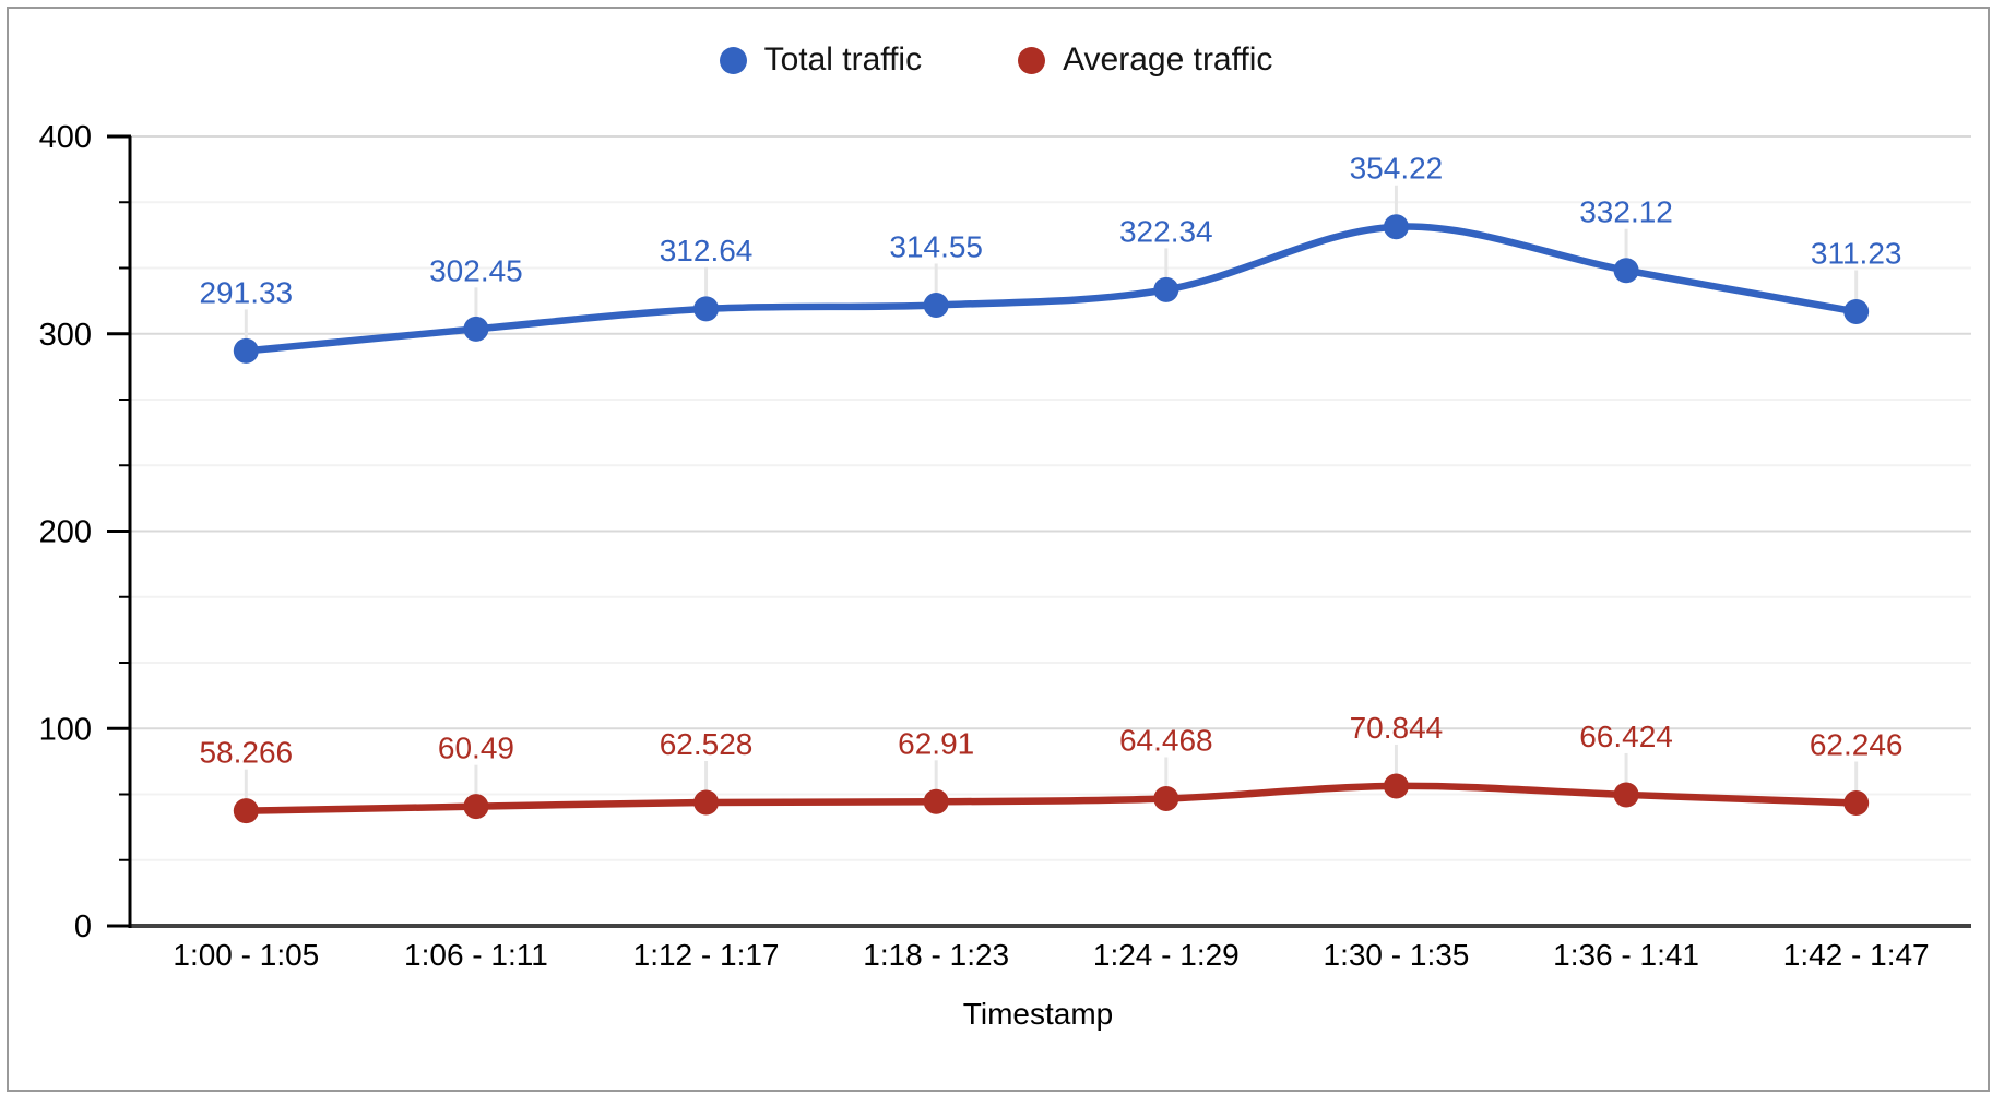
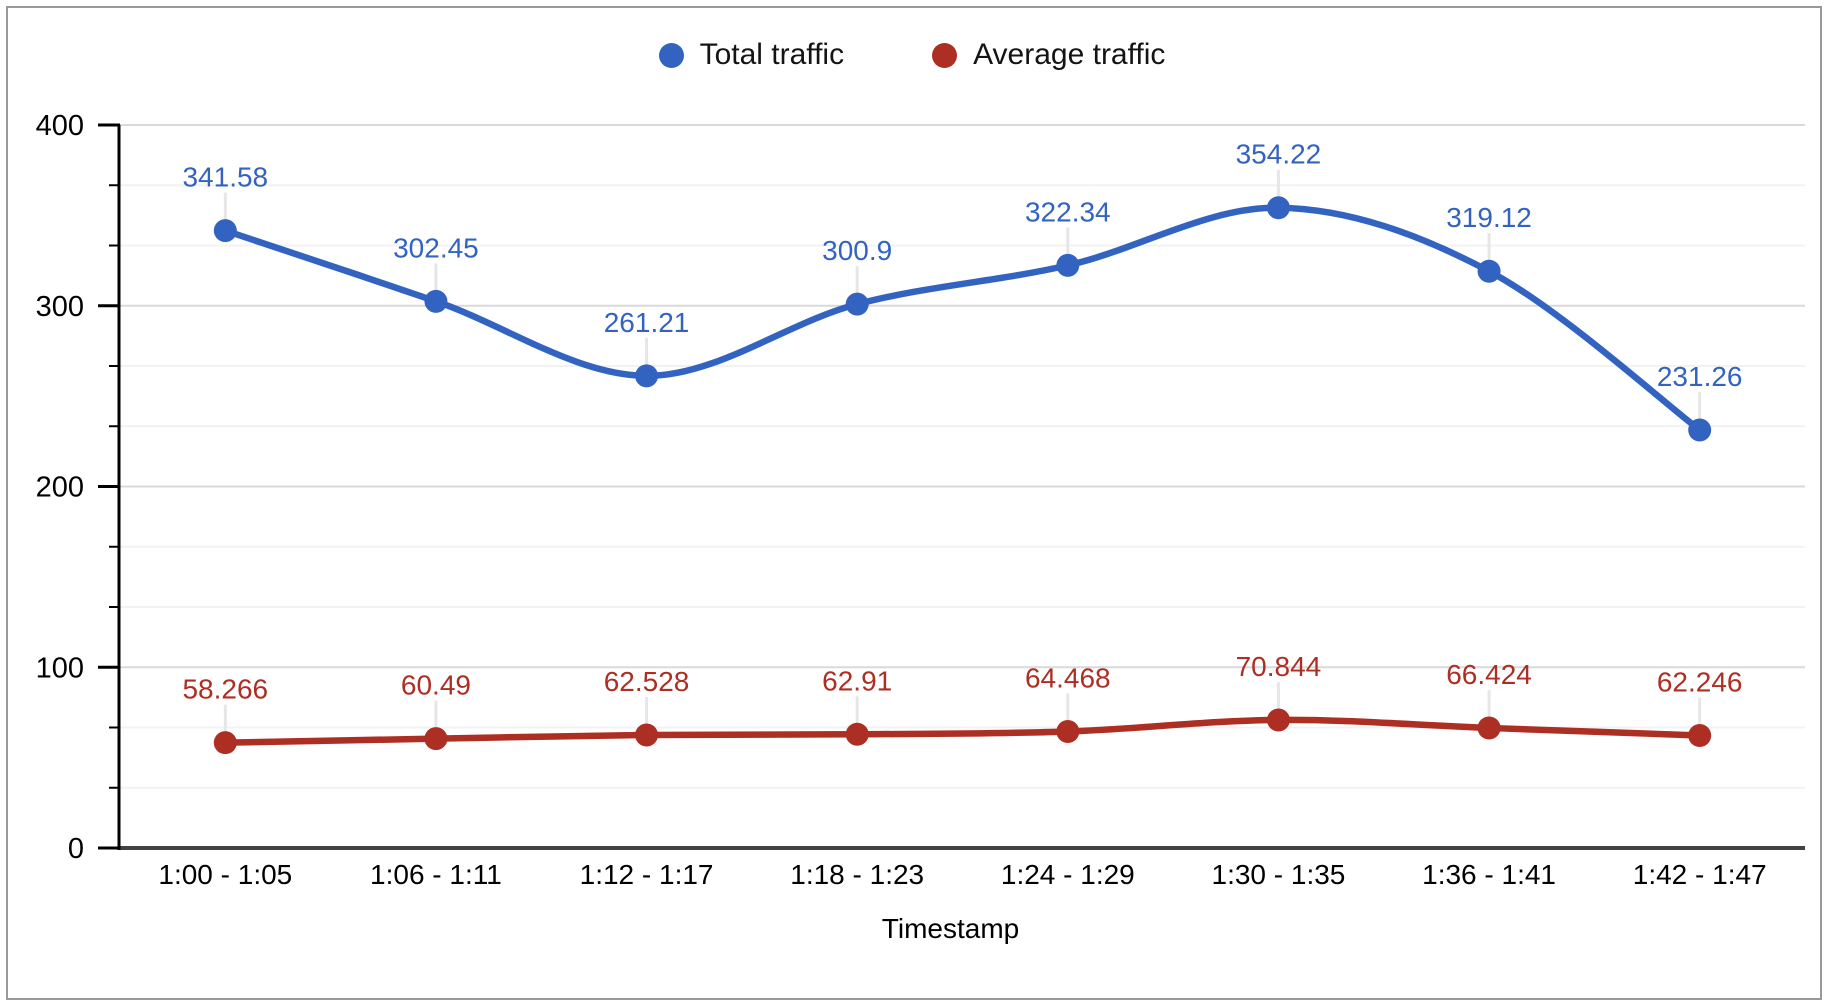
Total traffic/1:00 - 1:05: 291.33 -> 341.58
Total traffic/1:12 - 1:17: 312.64 -> 261.21
Total traffic/1:18 - 1:23: 314.55 -> 300.9
Total traffic/1:36 - 1:41: 332.12 -> 319.12
Total traffic/1:42 - 1:47: 311.23 -> 231.26
